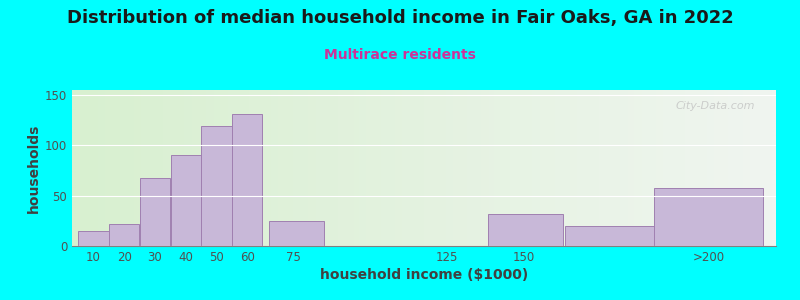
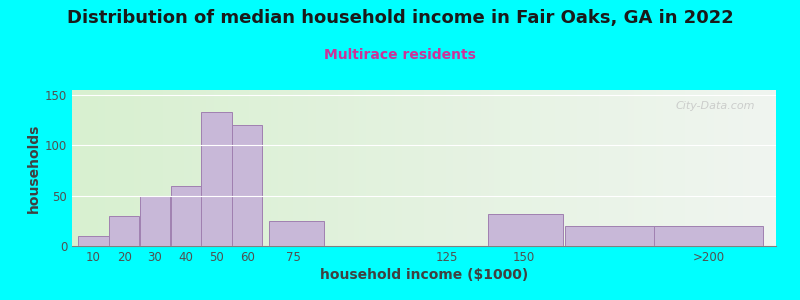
10: 15 -> 10
20: 22 -> 30
30: 68 -> 50
40: 90 -> 60
50: 119 -> 133
60: 131 -> 120
>200: 58 -> 20
